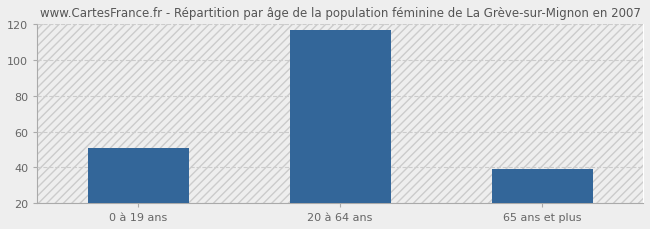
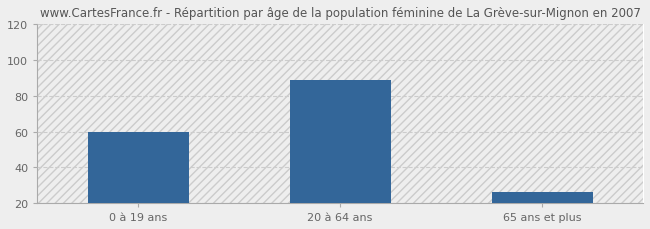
0 à 19 ans: 51 -> 60
20 à 64 ans: 117 -> 89
65 ans et plus: 39 -> 26
